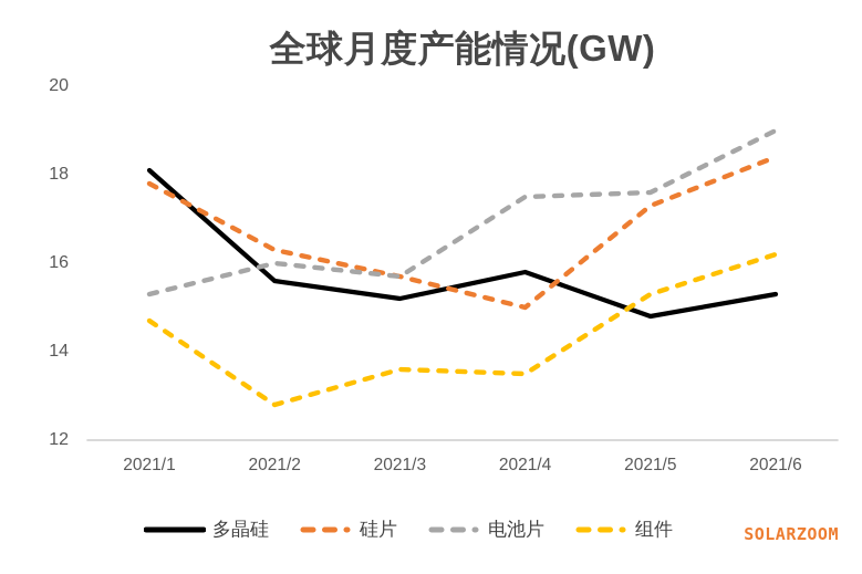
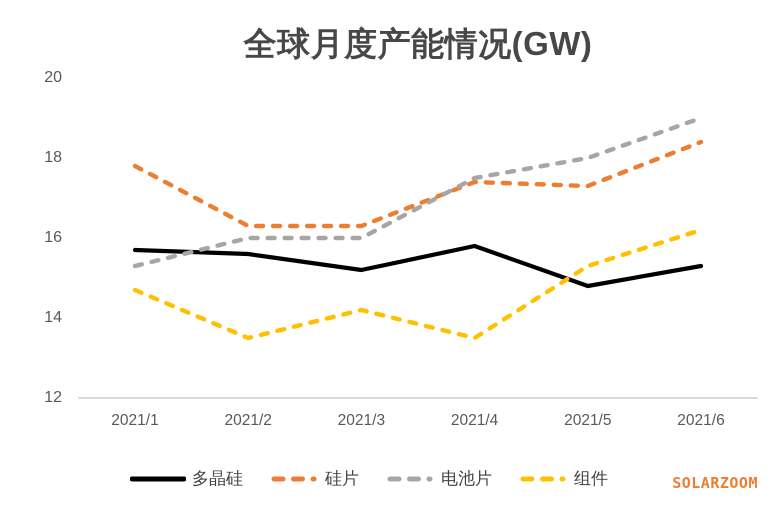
多晶硅/2021/1: 18.1 -> 15.7
组件/2021/2: 12.8 -> 13.5
硅片/2021/3: 15.7 -> 16.3
电池片/2021/3: 15.7 -> 16.0
组件/2021/3: 13.6 -> 14.2
硅片/2021/4: 15.0 -> 17.4
电池片/2021/5: 17.6 -> 18.0
